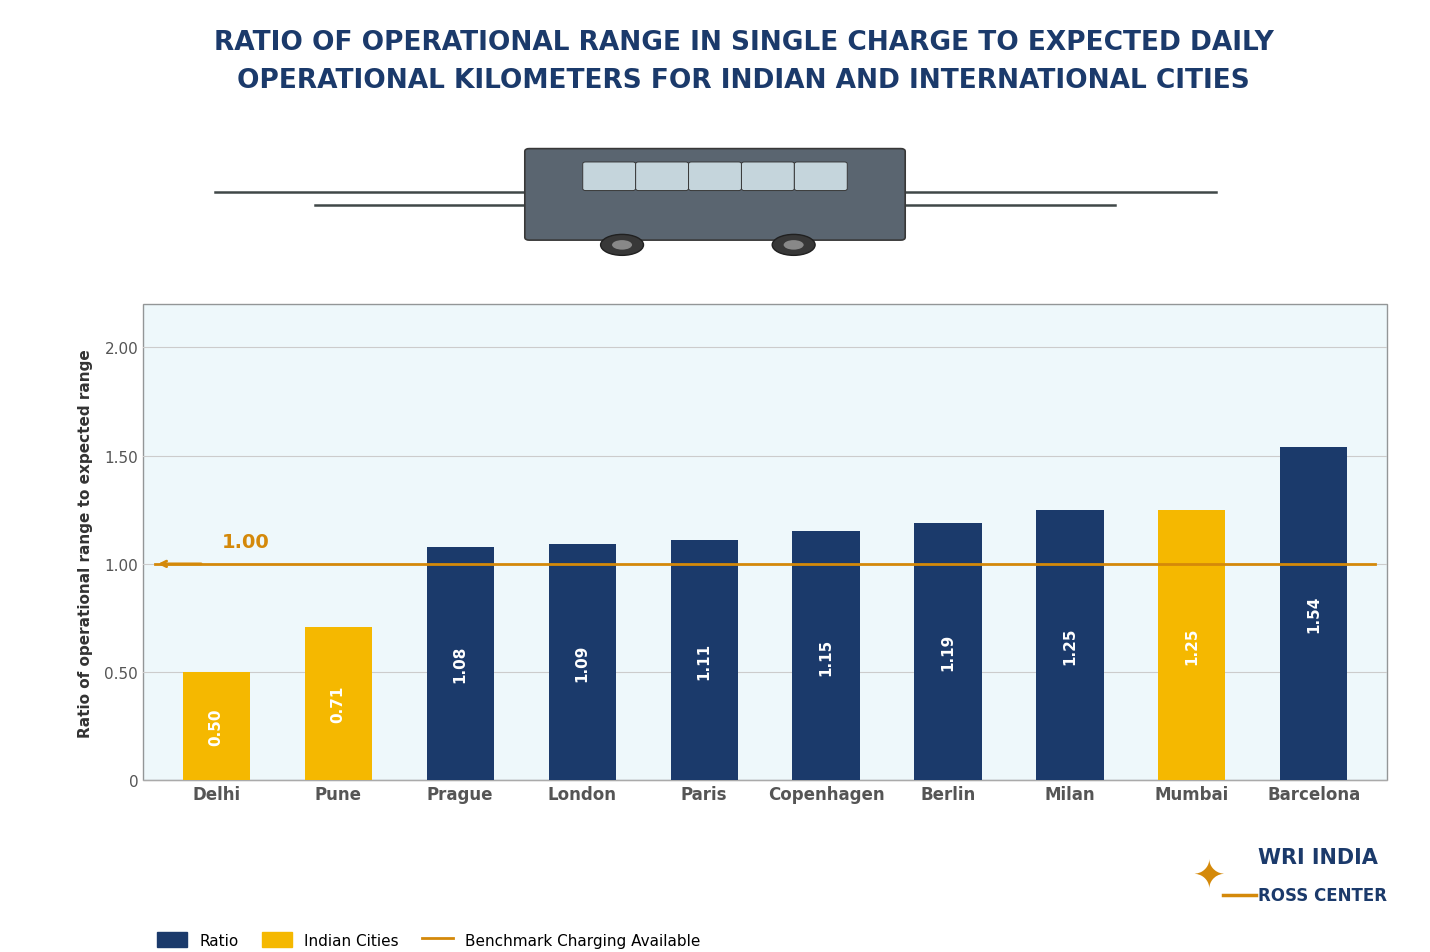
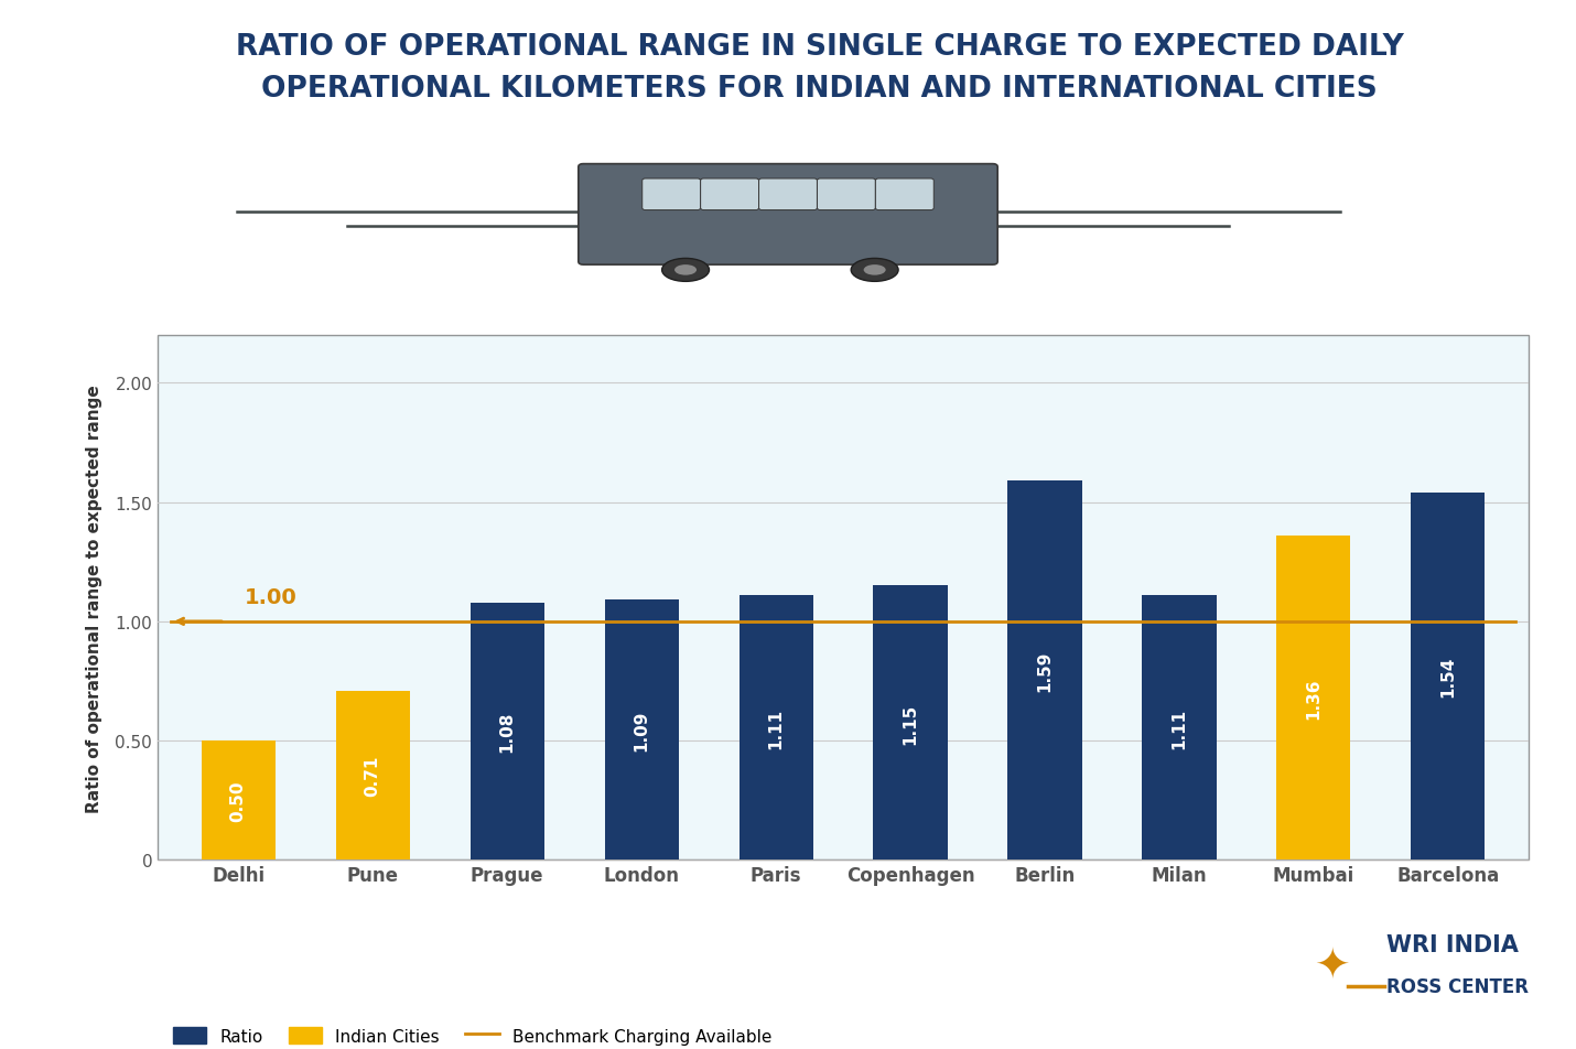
Berlin: 1.19 -> 1.59
Milan: 1.25 -> 1.11
Mumbai: 1.25 -> 1.36
